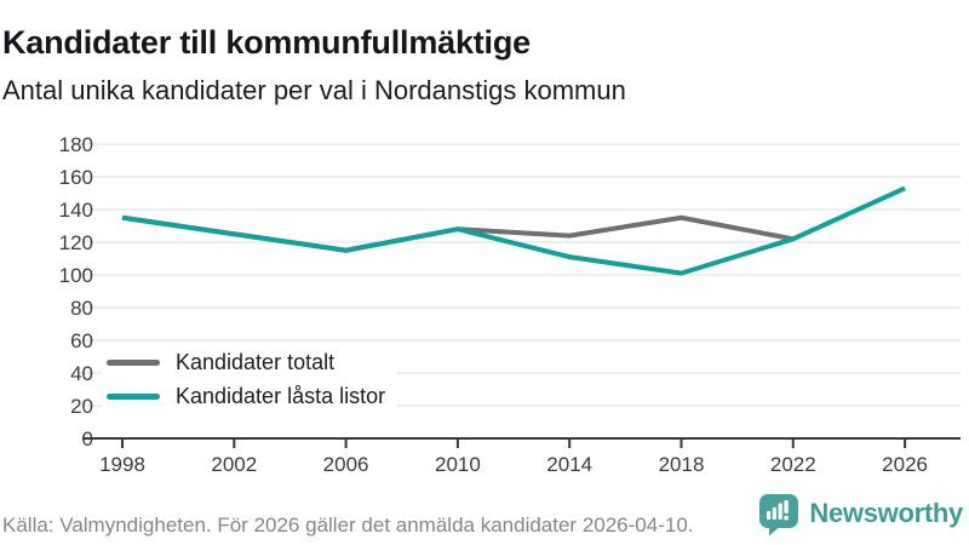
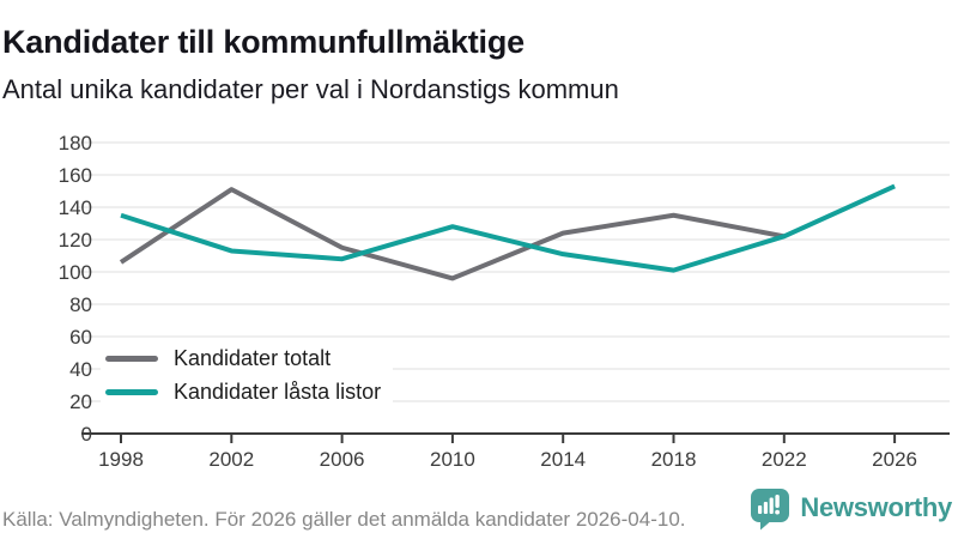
Kandidater totalt/1998: 135 -> 106
Kandidater totalt/2002: 125 -> 151
Kandidater låsta listor/2002: 125 -> 113
Kandidater låsta listor/2006: 115 -> 108
Kandidater totalt/2010: 128 -> 96
